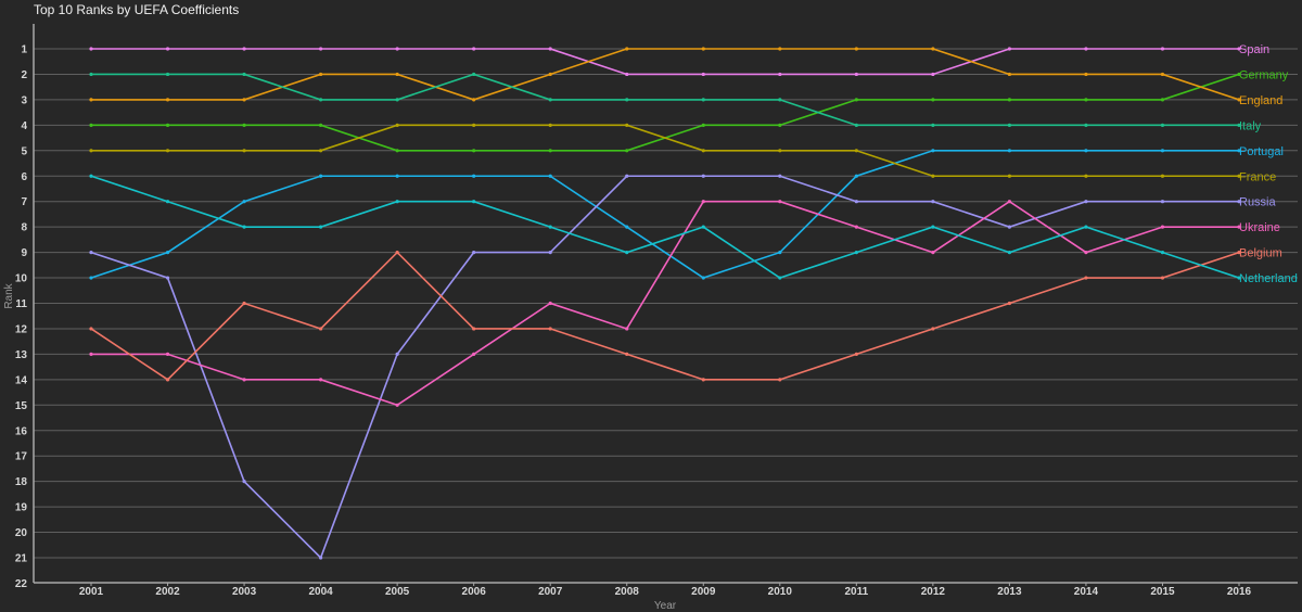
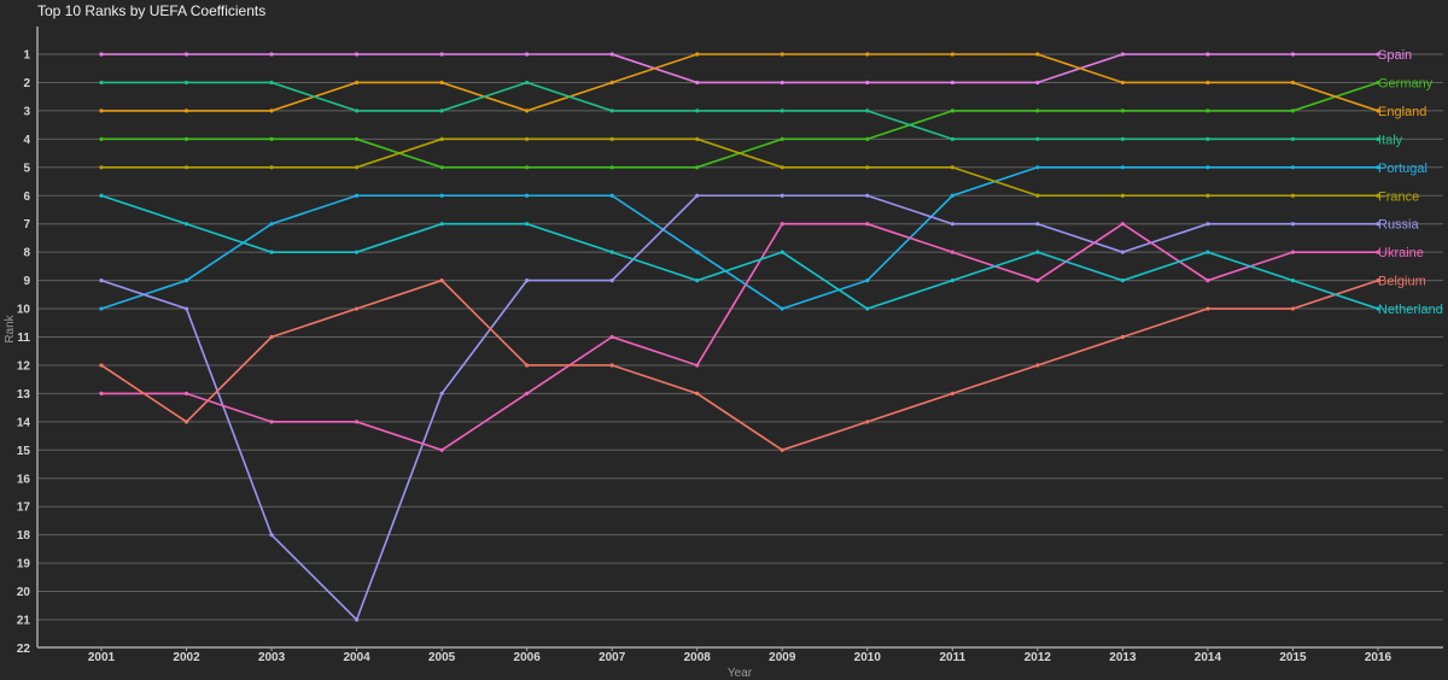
Belgium/2004: 12 -> 10
Belgium/2009: 14 -> 15
